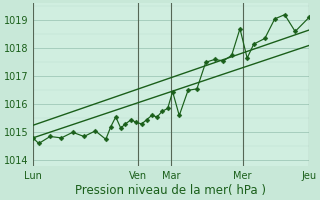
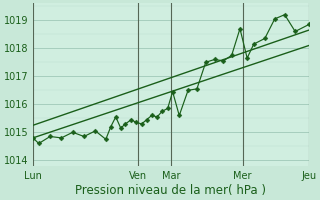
Jeu: 1019.10 -> 1018.85
